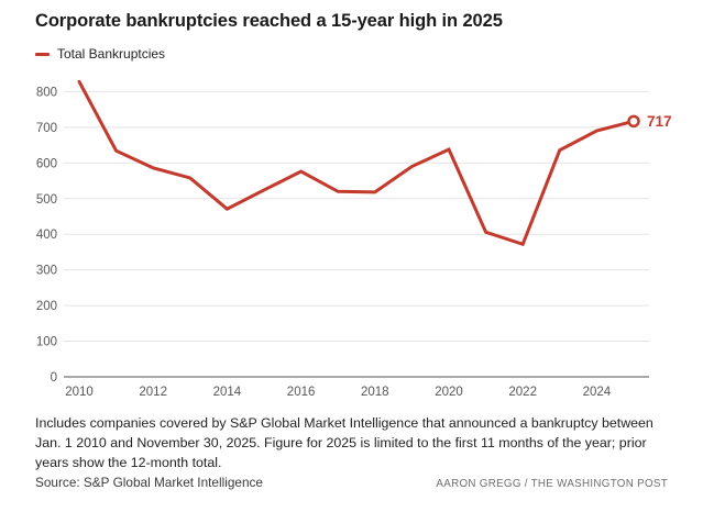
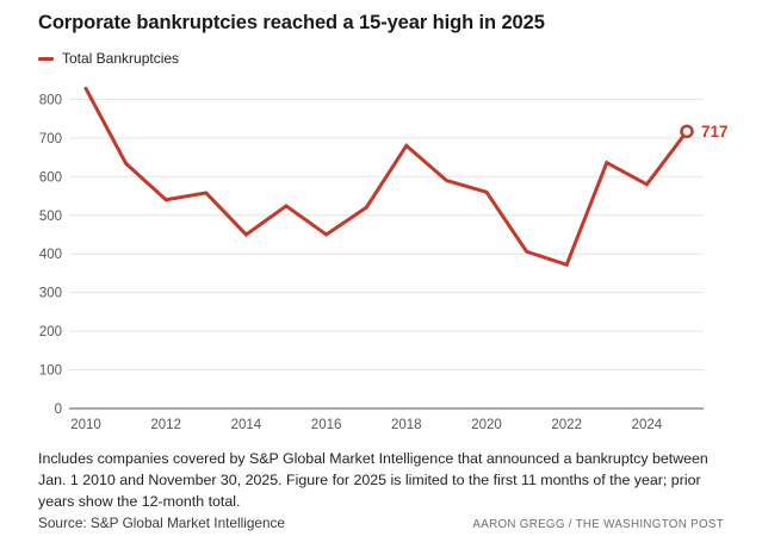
2012: 590 -> 540
2014: 470 -> 450
2016: 580 -> 450
2018: 520 -> 680
2020: 640 -> 560
2024: 690 -> 580
